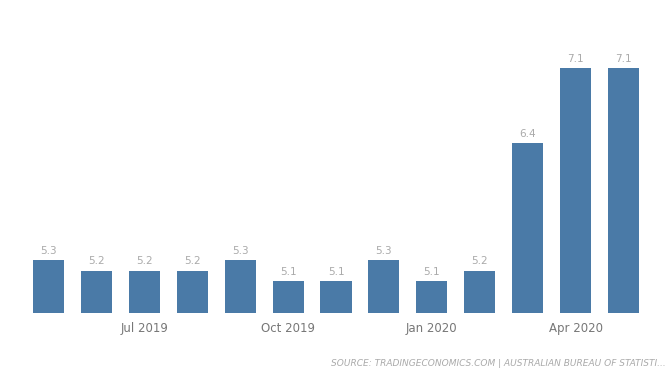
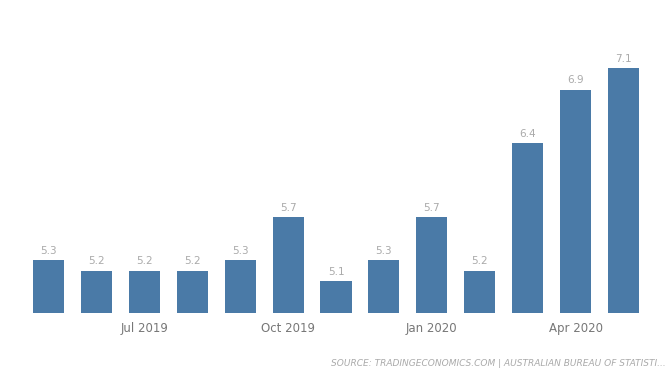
Oct 2019: 5.1 -> 5.7
Jan 2020: 5.1 -> 5.7
Apr 2020: 7.1 -> 6.9
